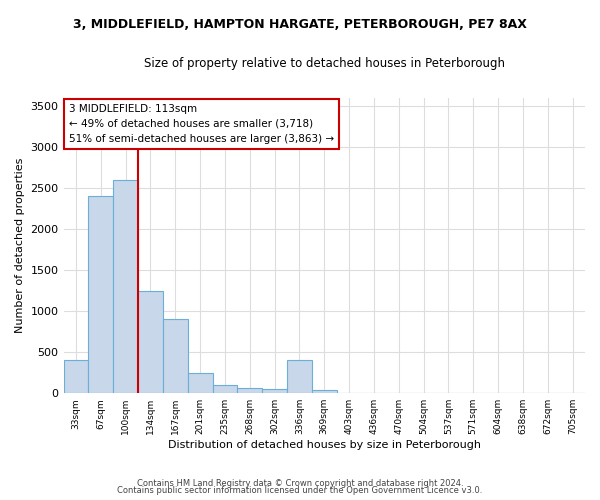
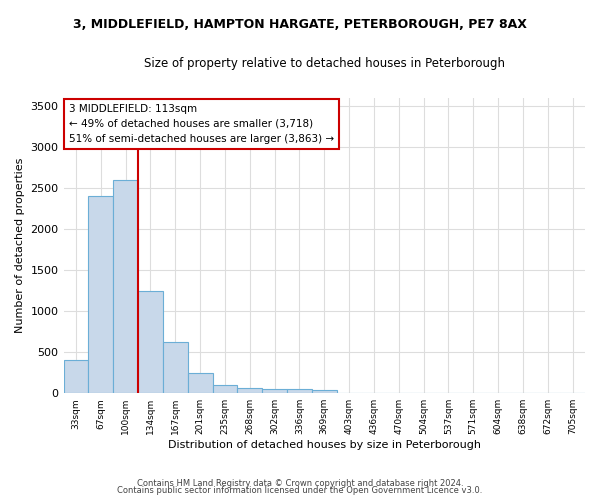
167sqm: 900 -> 620
336sqm: 400 -> 50
